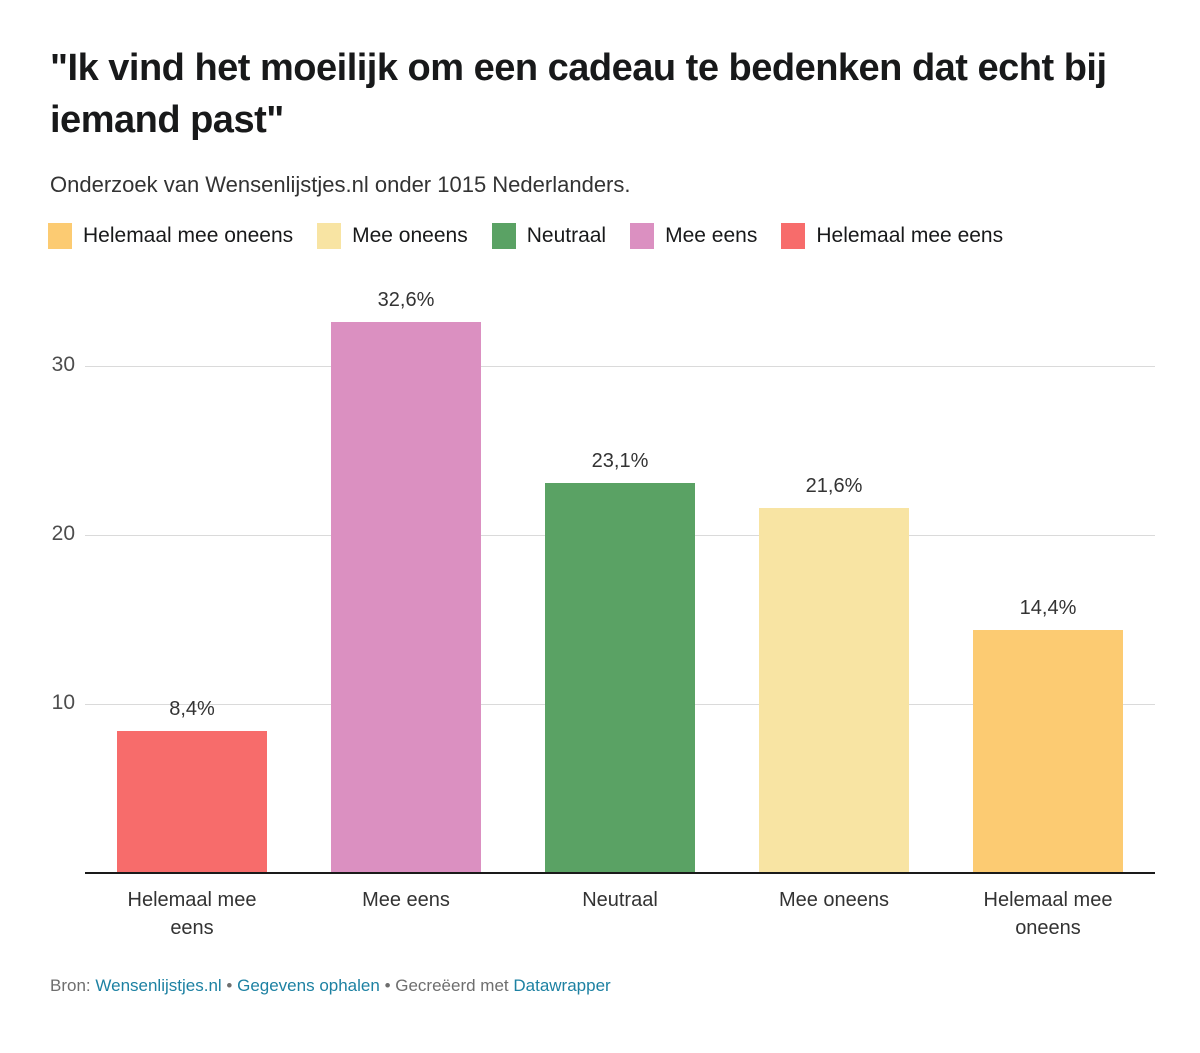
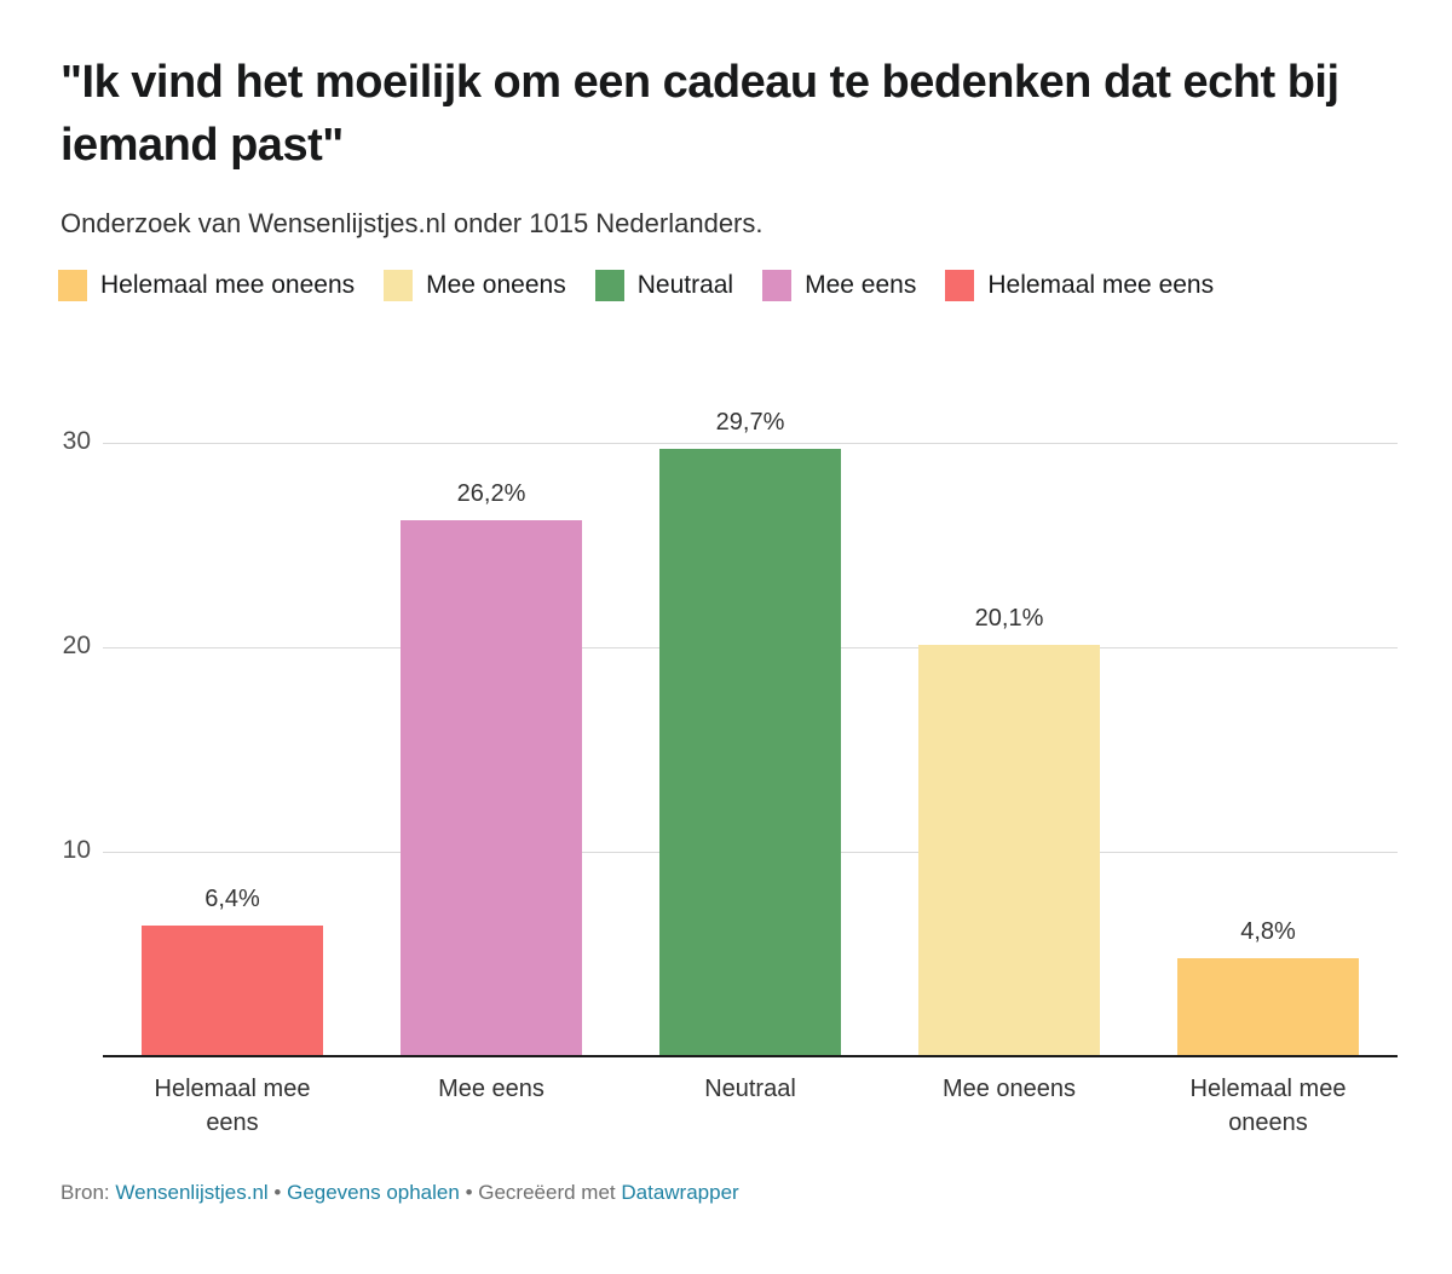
Helemaal mee eens: 8,4% -> 6,4%
Mee eens: 32,6% -> 26,2%
Neutraal: 23,1% -> 29,7%
Mee oneens: 21,6% -> 20,1%
Helemaal mee oneens: 14,4% -> 4,8%
